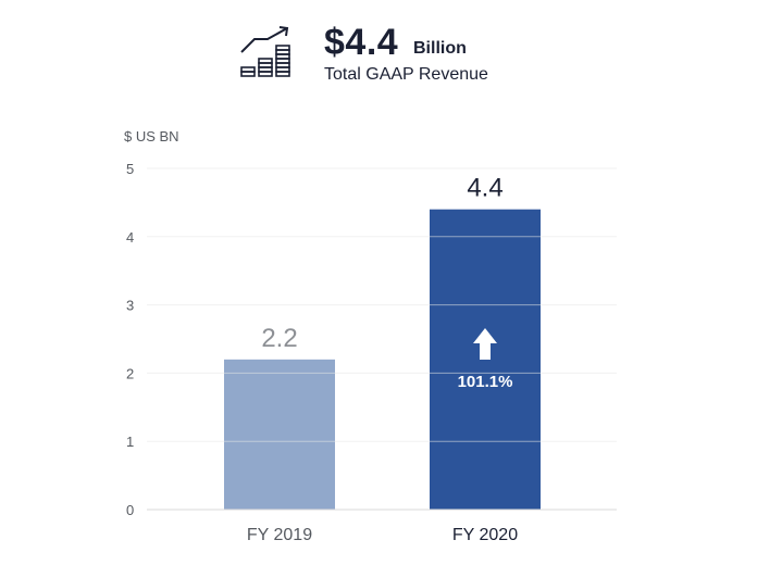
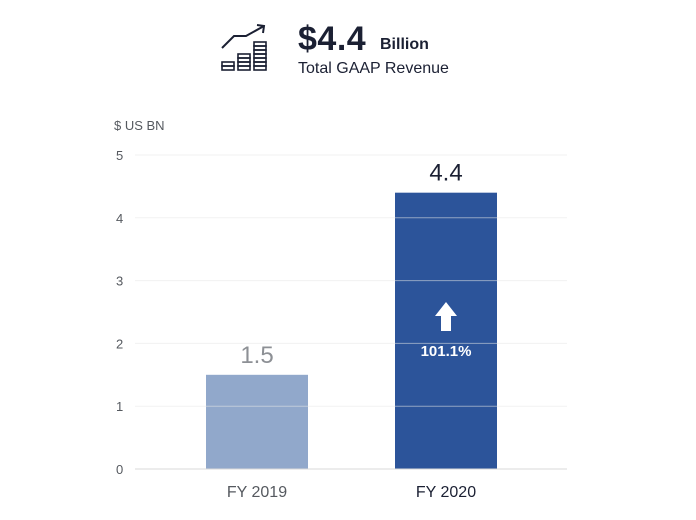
FY 2019: 2.2 -> 1.5
